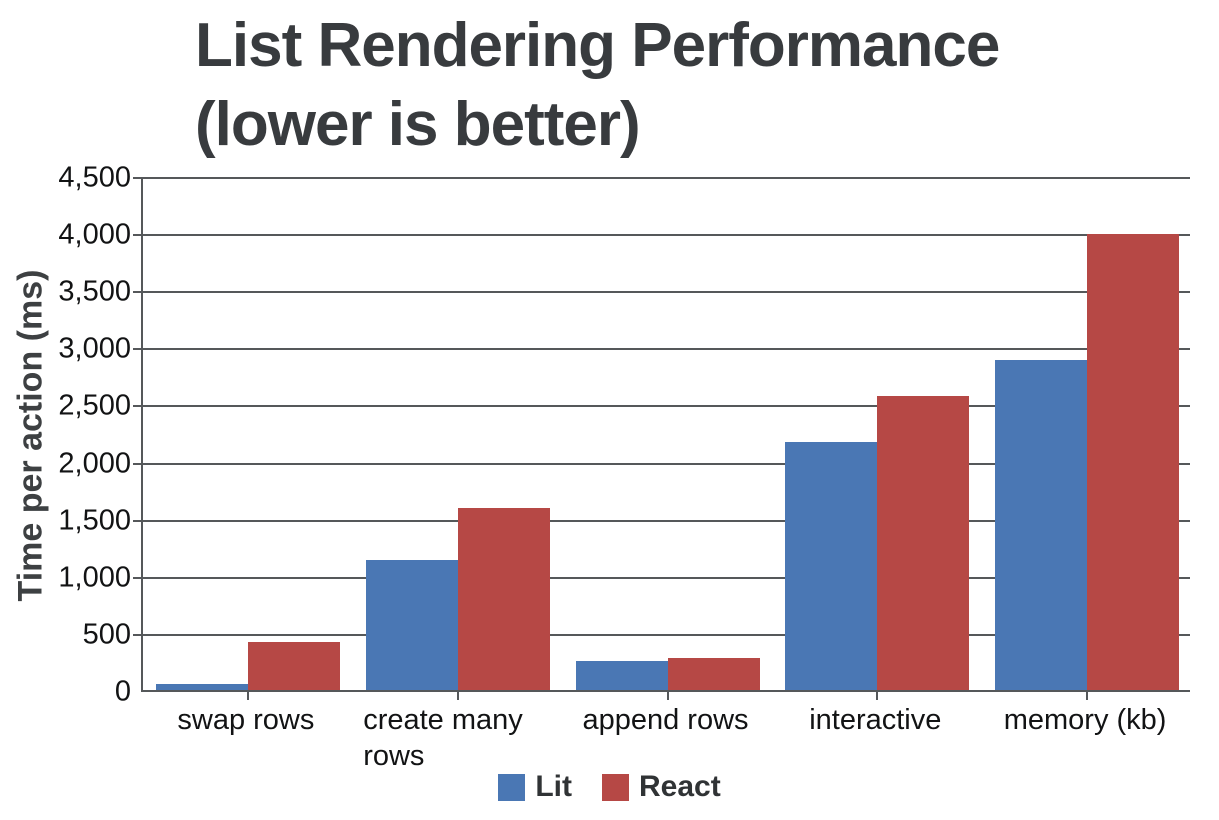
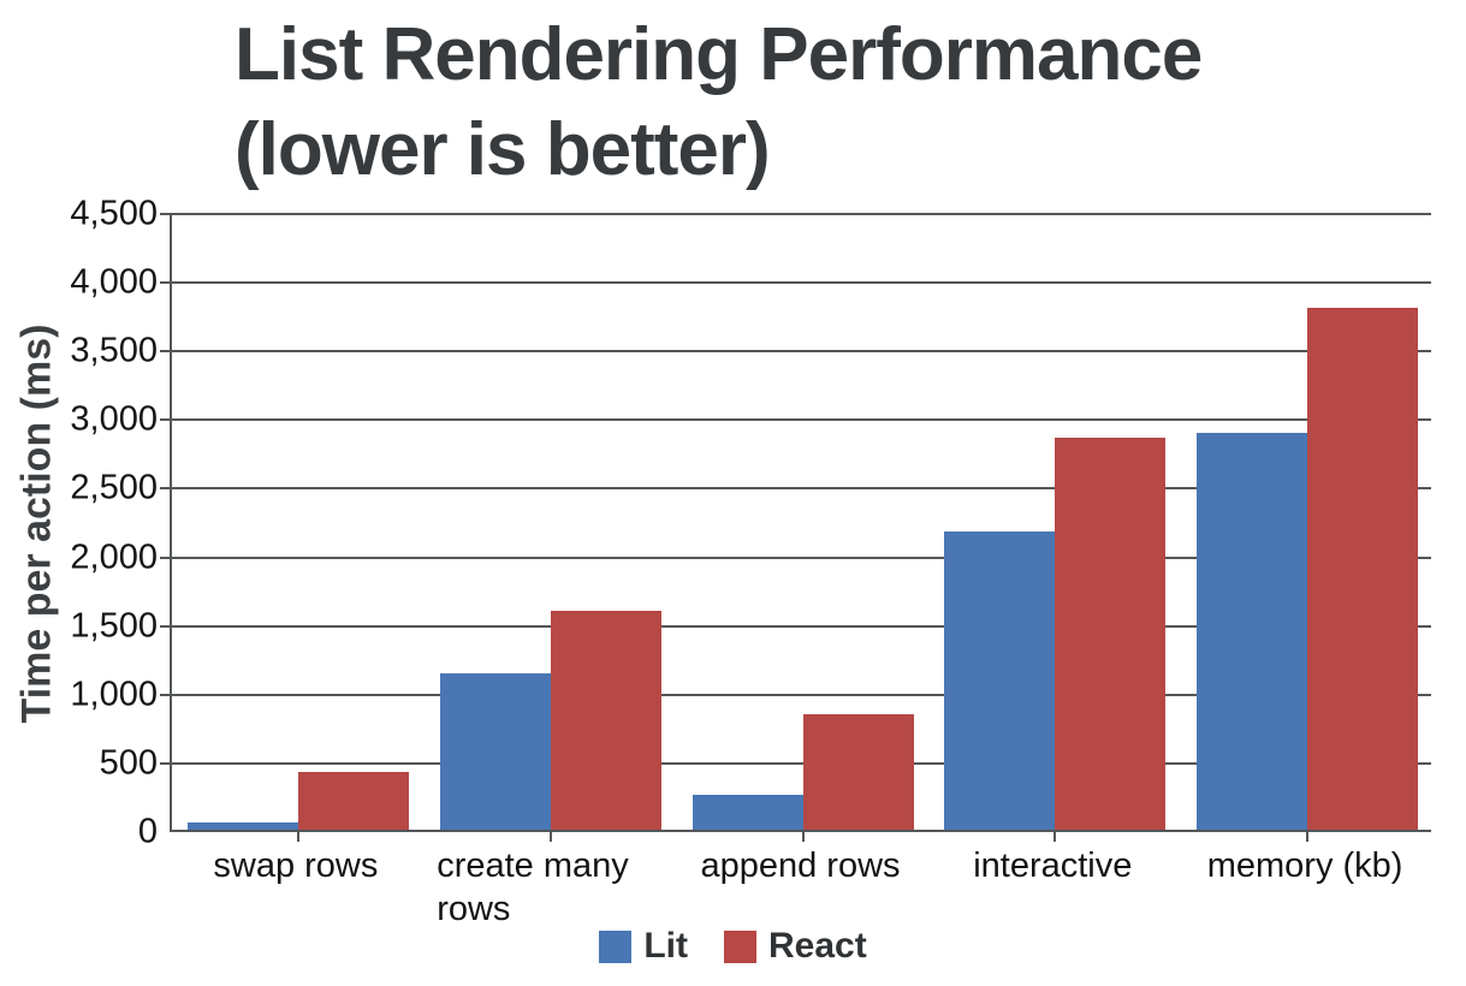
React/append rows: 280 -> 840
React/interactive: 2570 -> 2850
React/memory (kb): 3990 -> 3800
